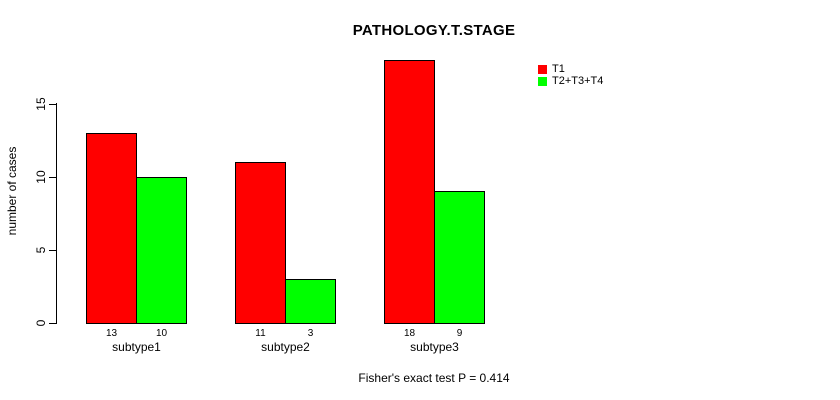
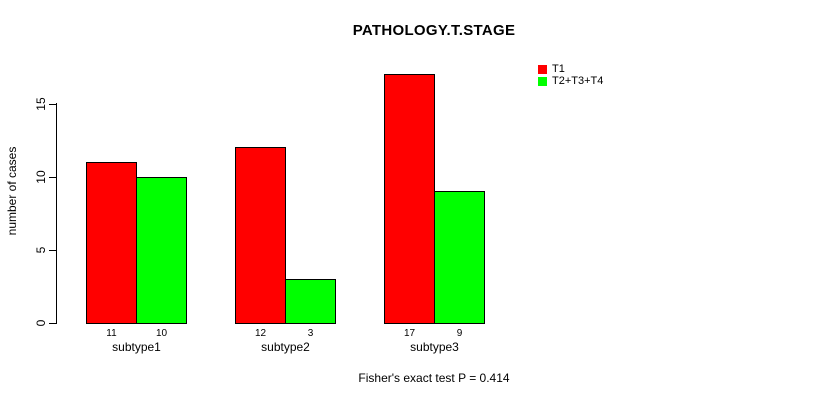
T1/subtype1: 13 -> 11
T1/subtype2: 11 -> 12
T1/subtype3: 18 -> 17
